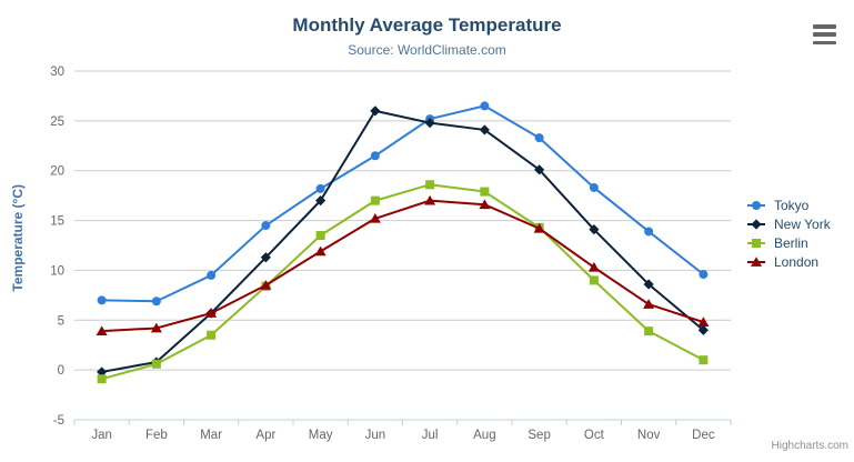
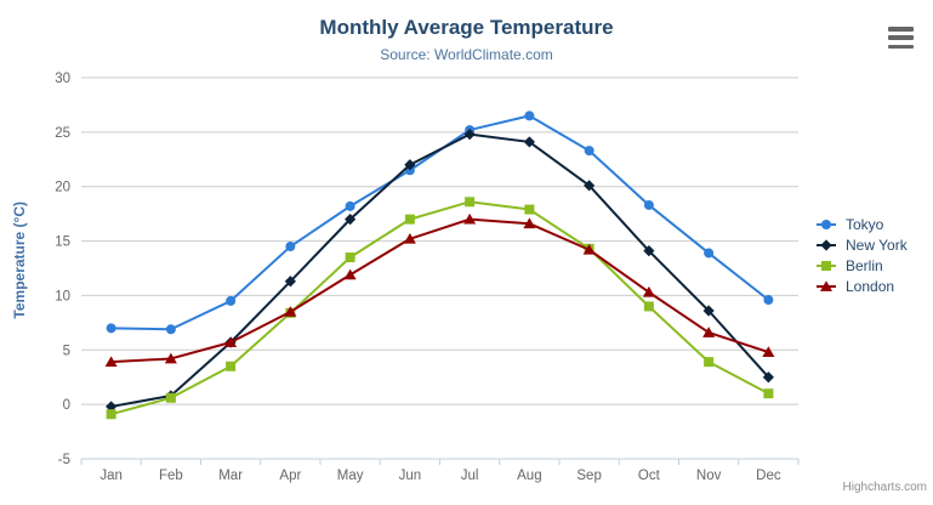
New York/Jun: 26 -> 22
New York/Dec: 4 -> 2
